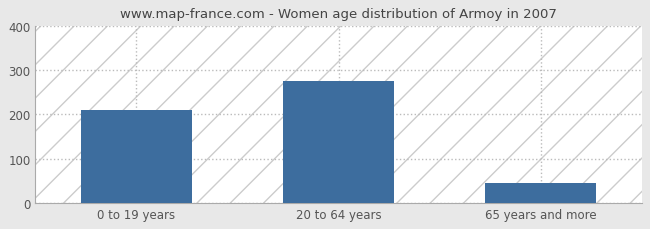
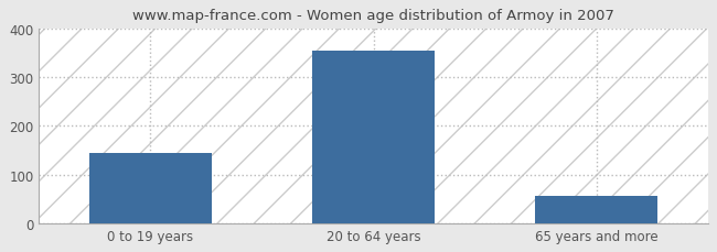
0 to 19 years: 210 -> 143
20 to 64 years: 275 -> 355
65 years and more: 45 -> 57
